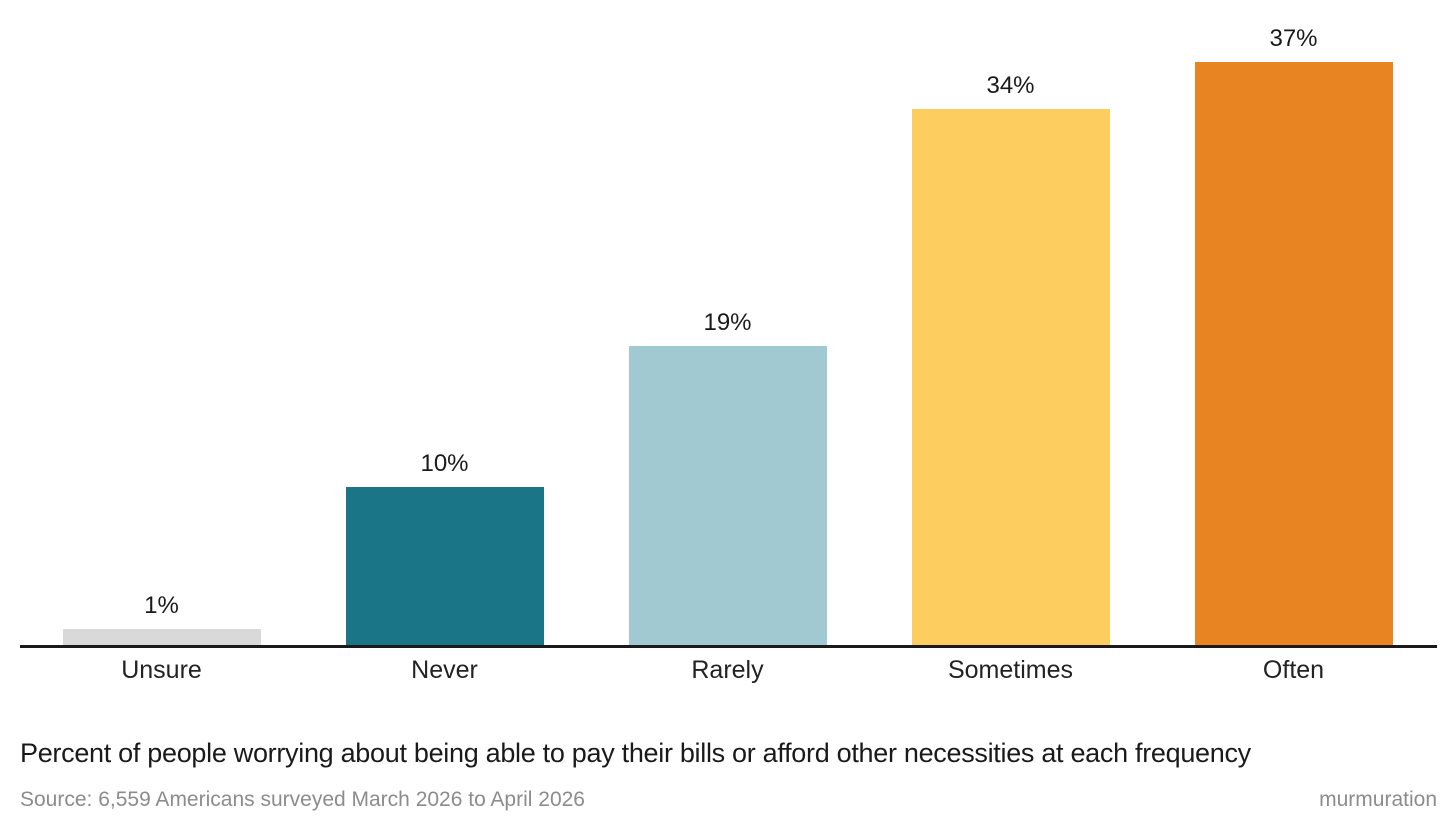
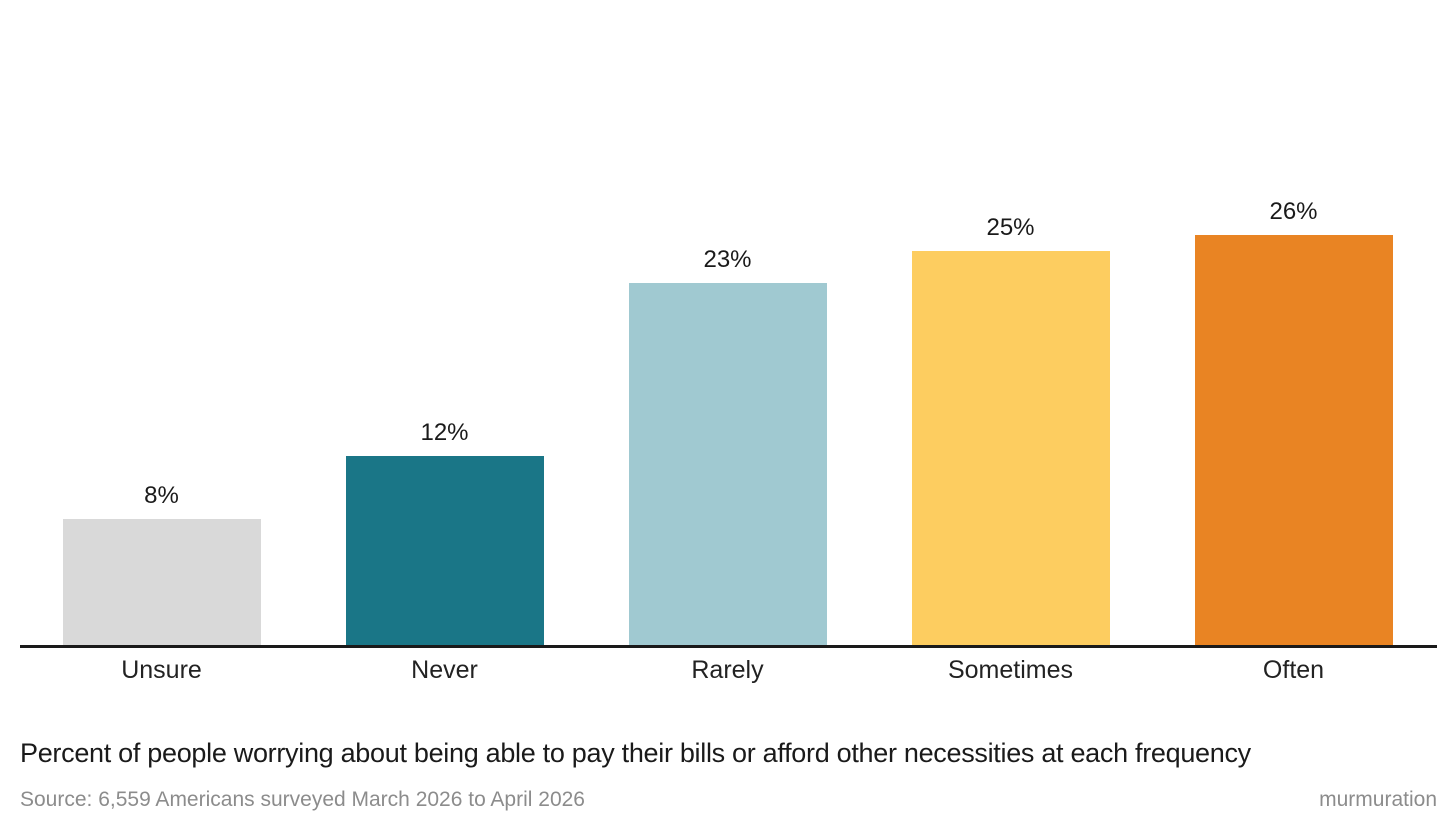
Unsure: 1% -> 8%
Never: 10% -> 12%
Rarely: 19% -> 23%
Sometimes: 34% -> 25%
Often: 37% -> 26%
